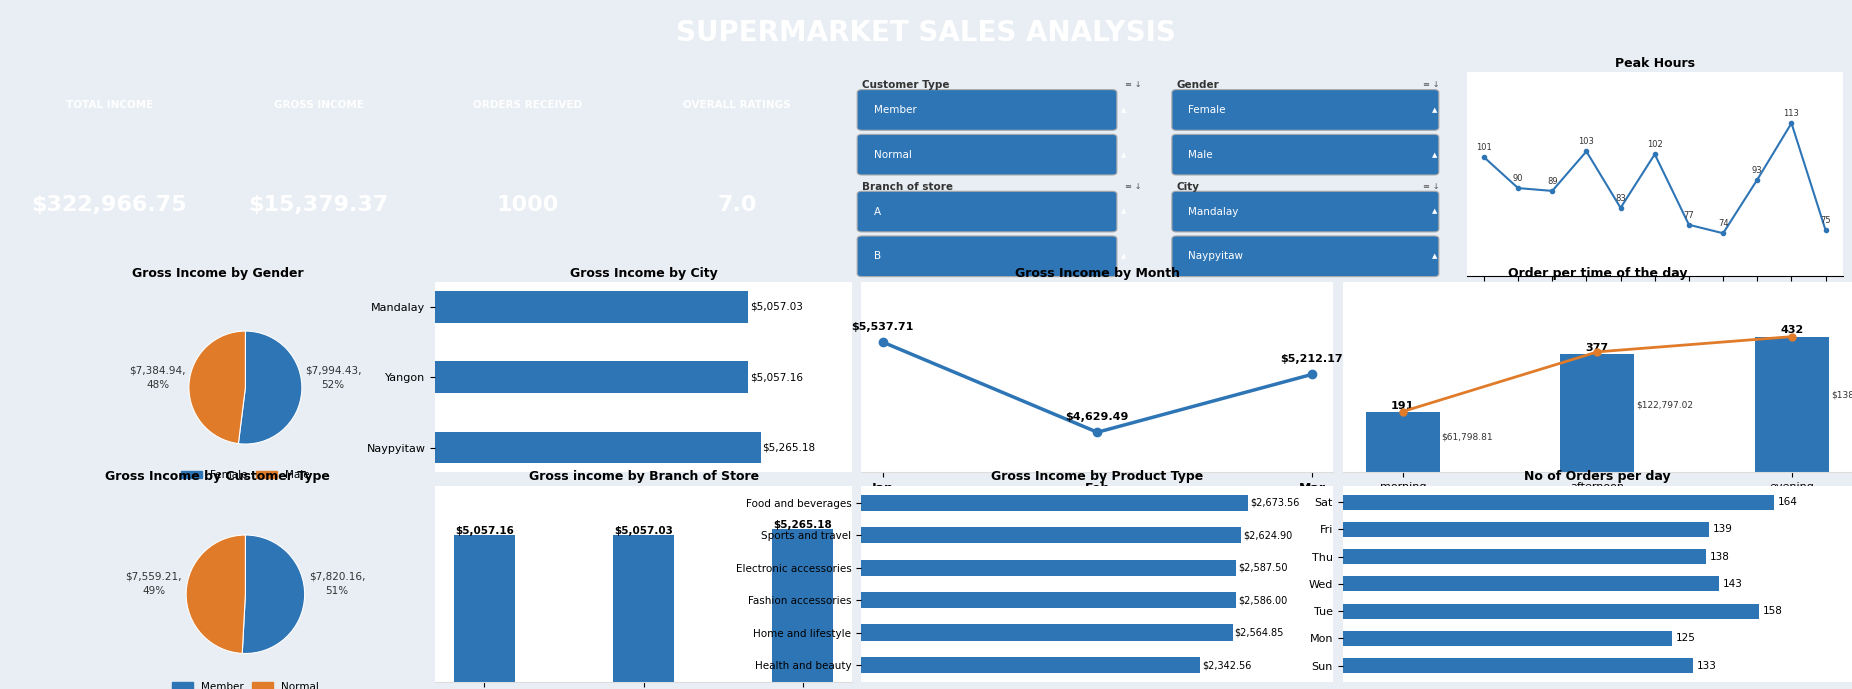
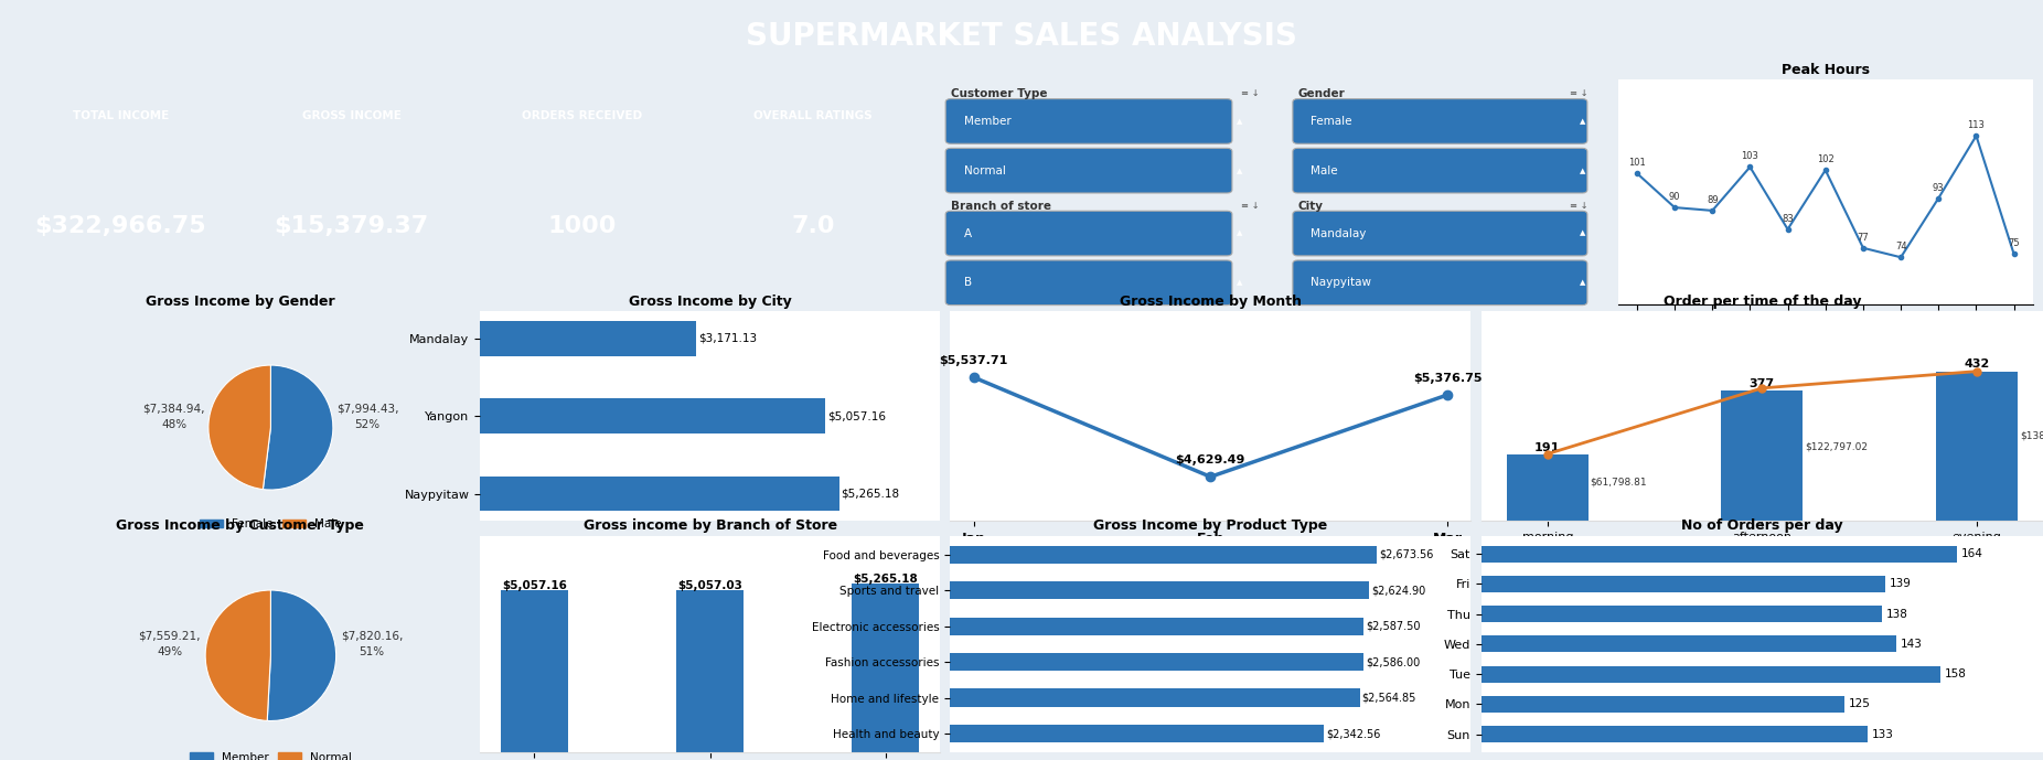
Gross Income by City/Mandalay: $5,057.03 -> $3,171.13
Gross Income by Month/Mar: $5,212.17 -> $5,376.75
